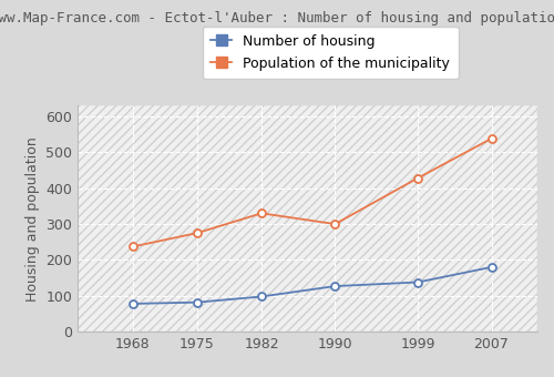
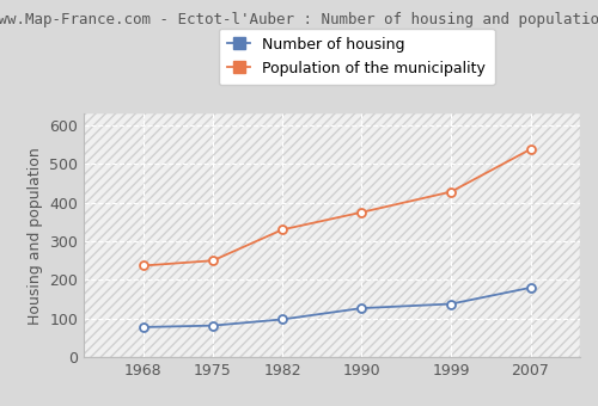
Population of the municipality/1975: 275 -> 250
Population of the municipality/1990: 300 -> 375
